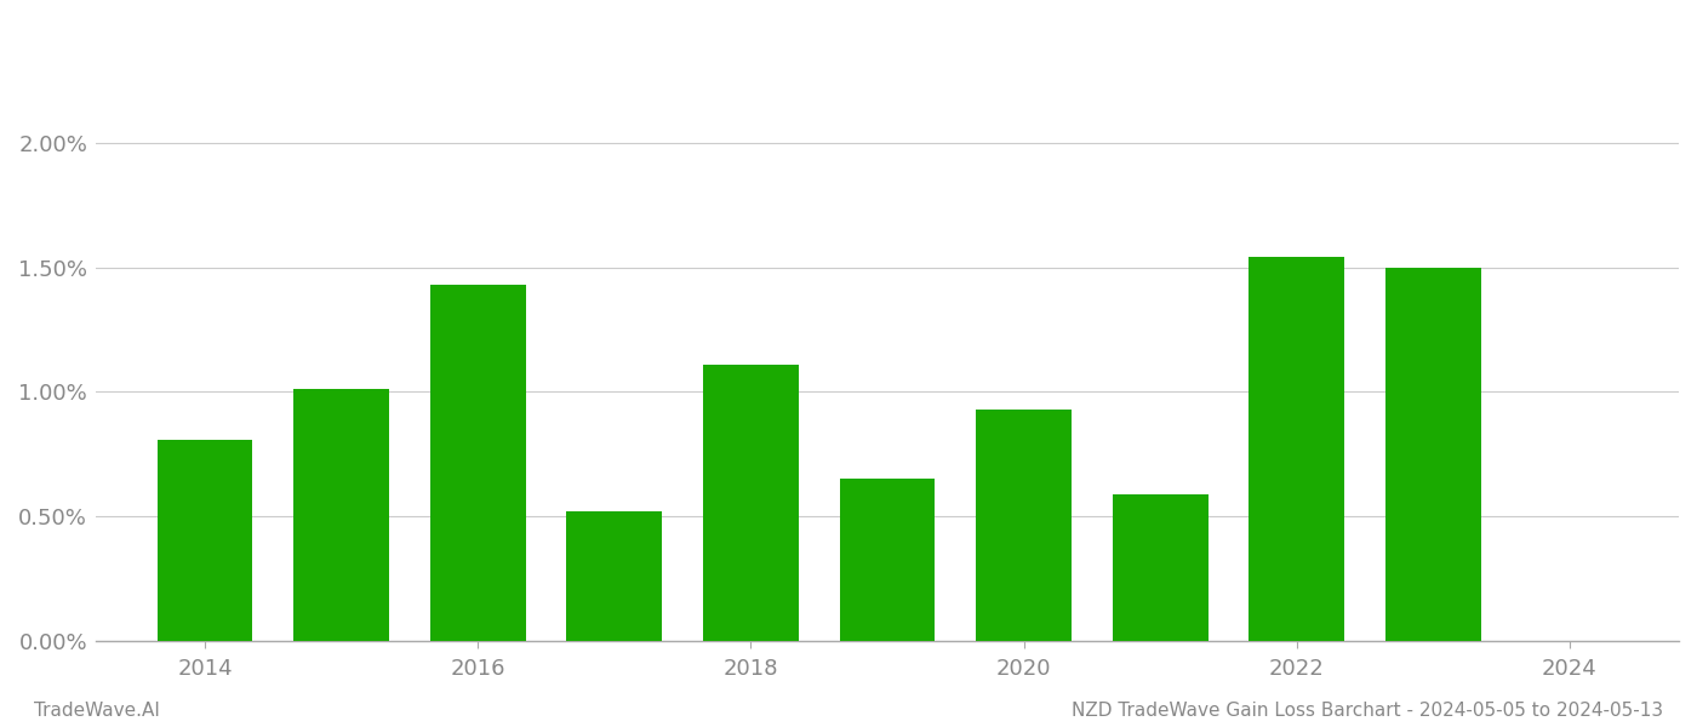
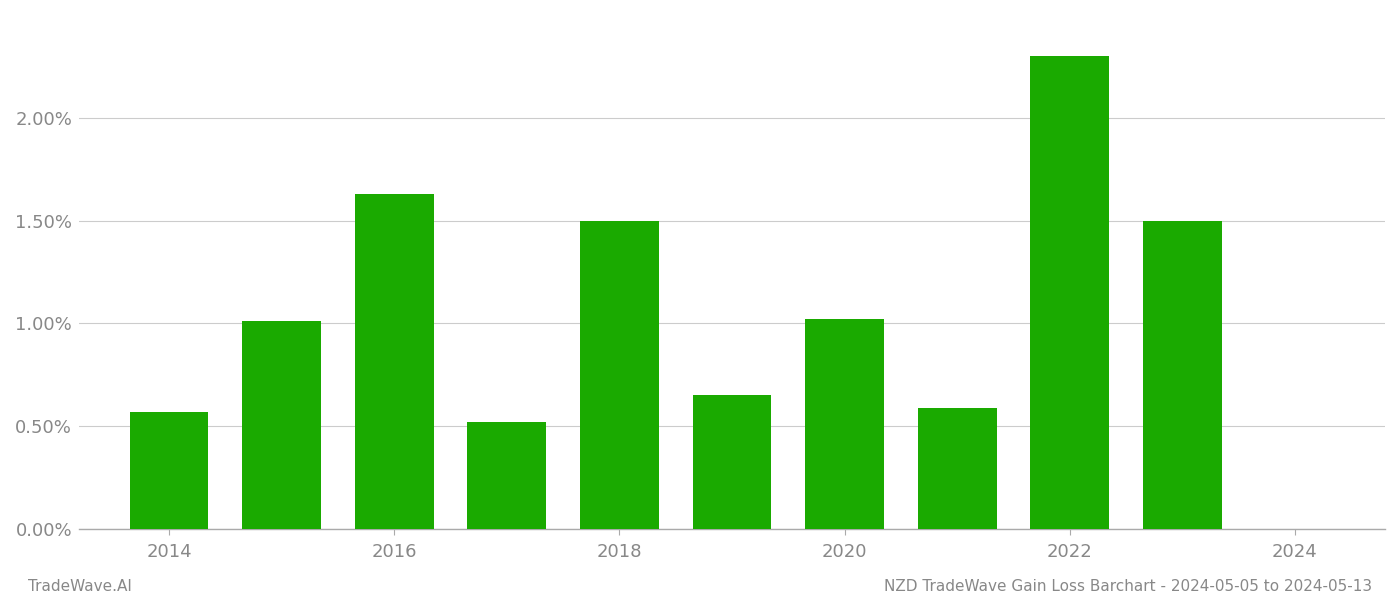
2014: 0.81% -> 0.57%
2016: 1.43% -> 1.63%
2018: 1.11% -> 1.50%
2020: 0.93% -> 1.02%
2022: 1.54% -> 2.30%
